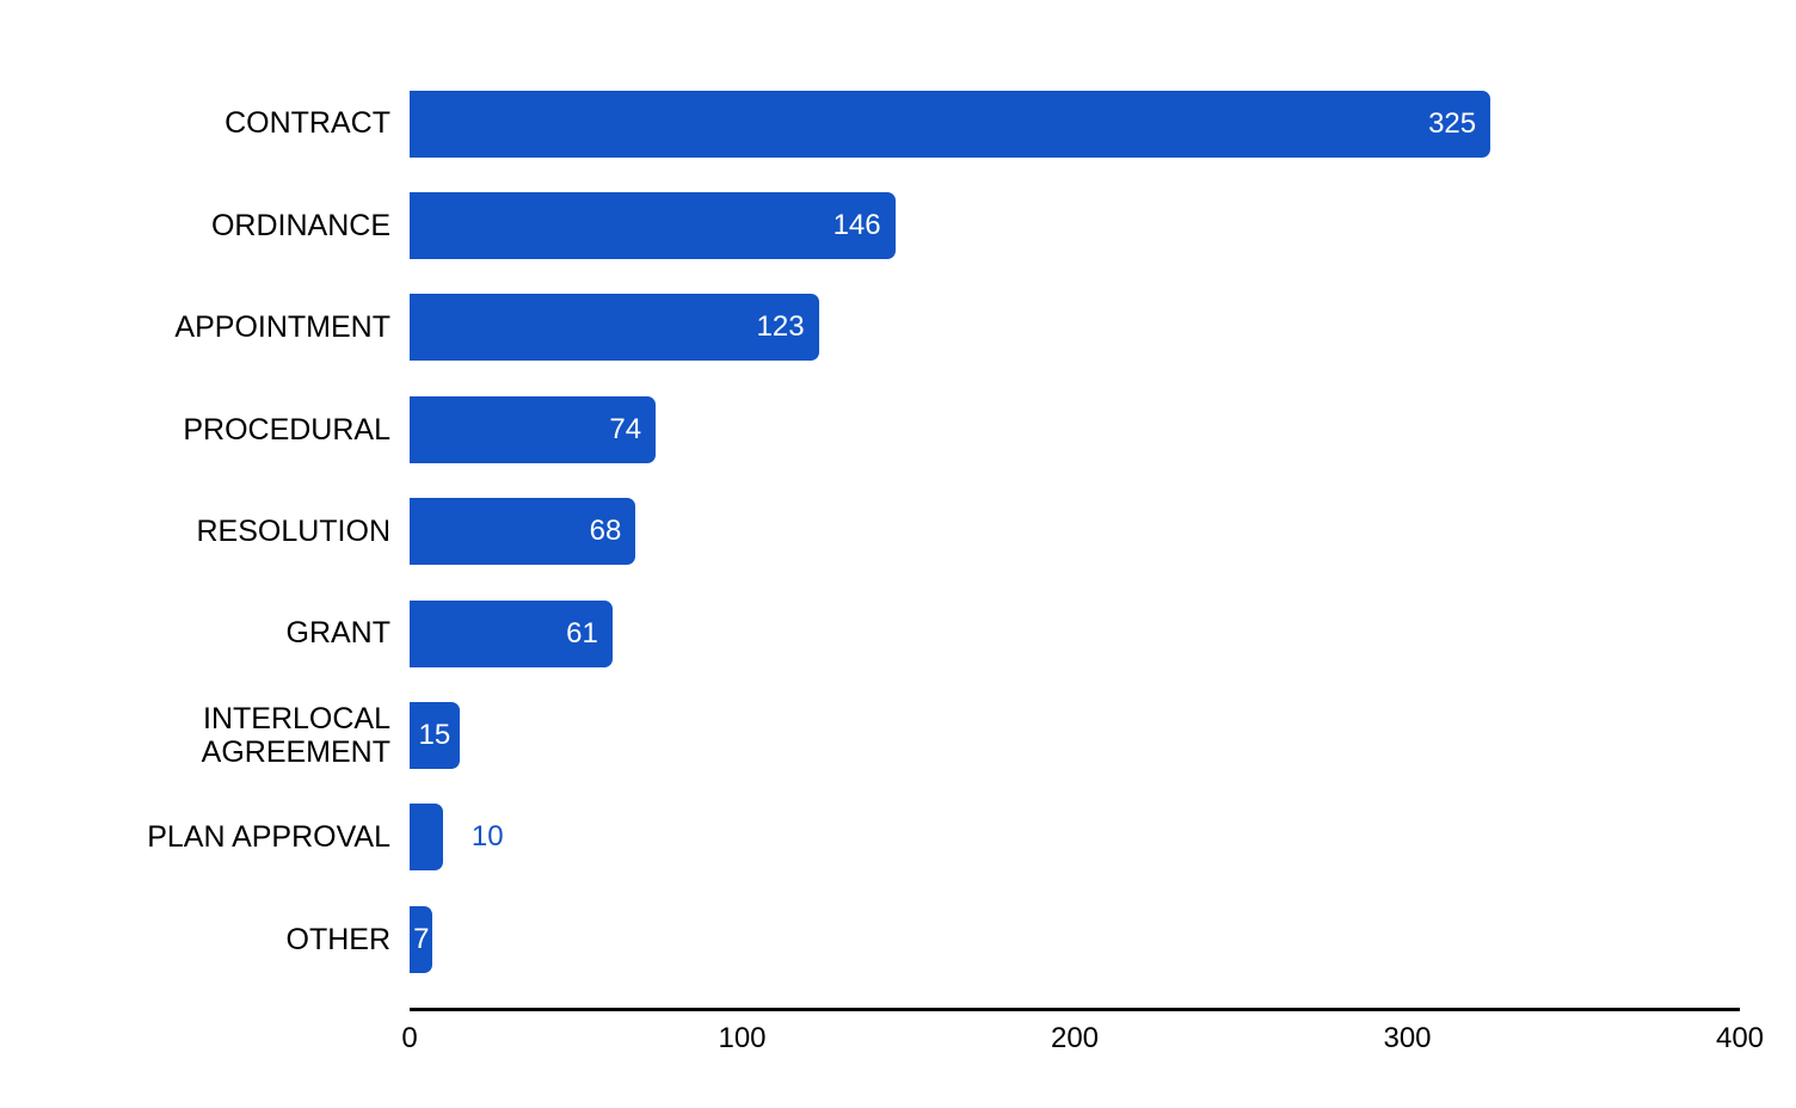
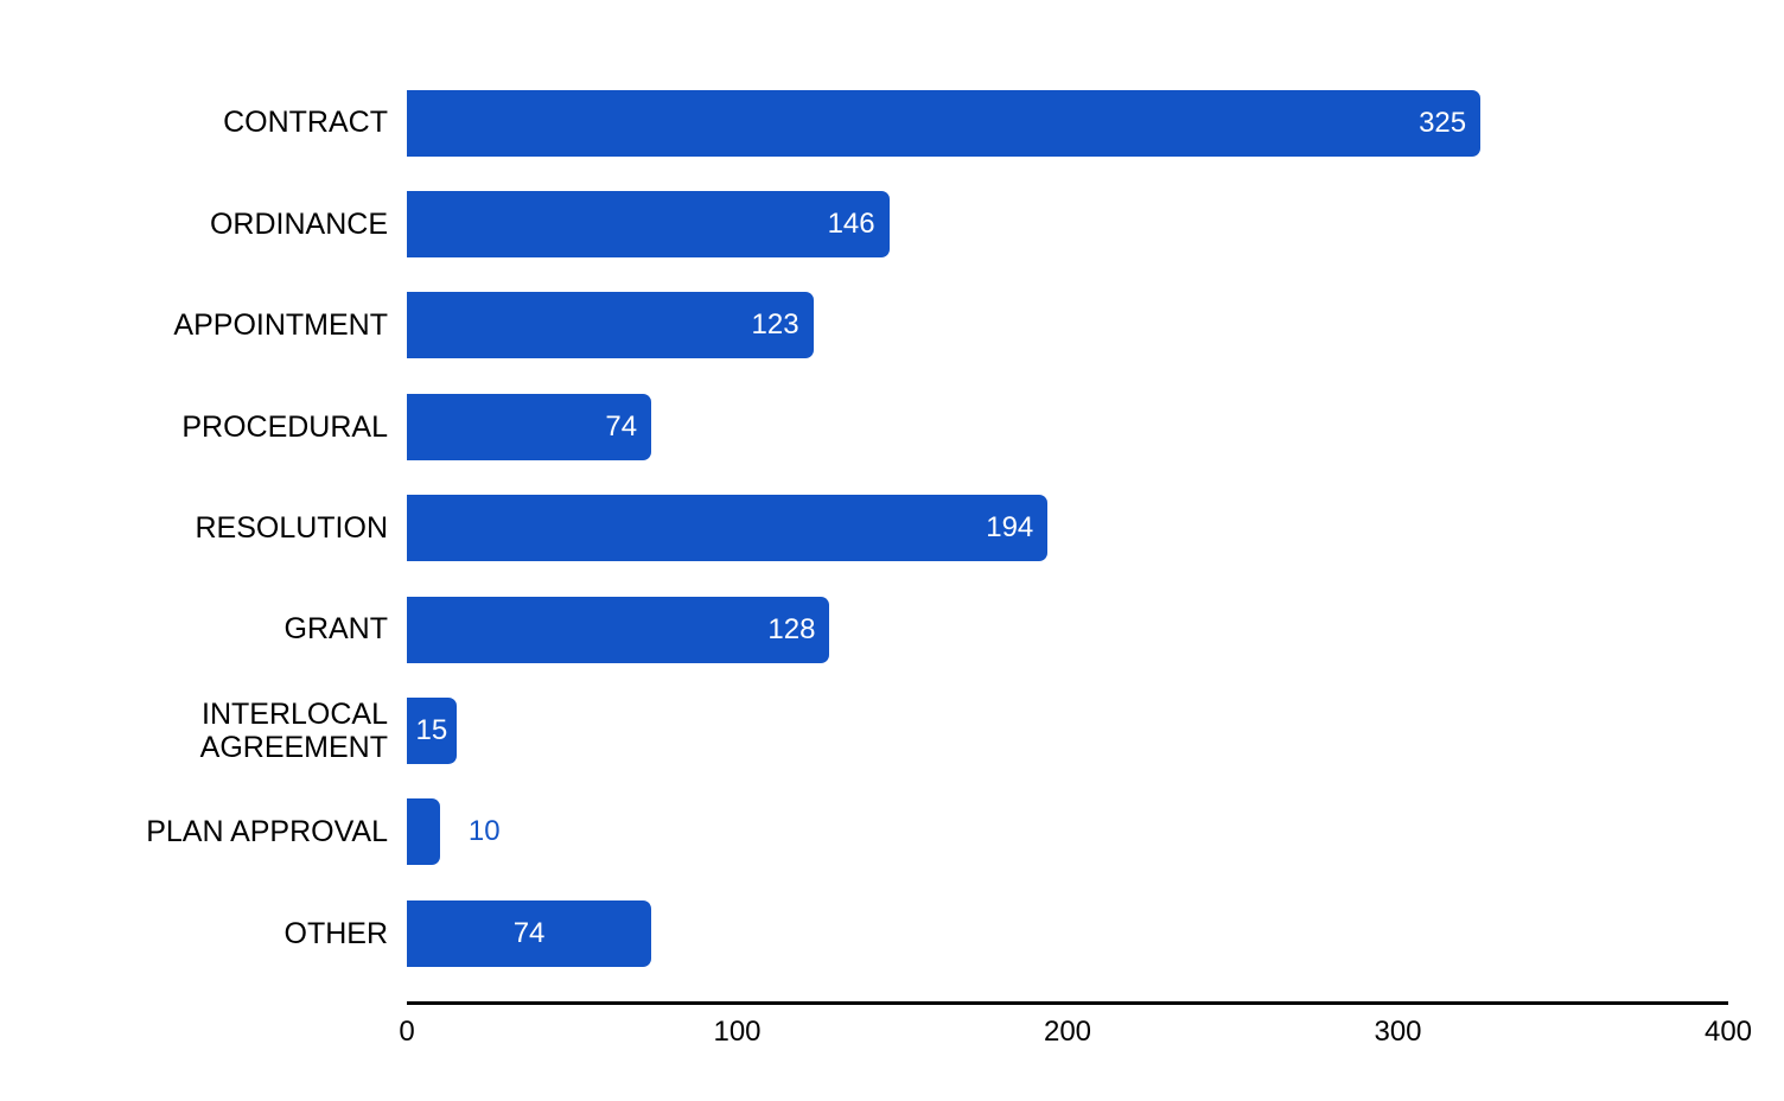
RESOLUTION: 68 -> 194
GRANT: 61 -> 128
OTHER: 7 -> 74
